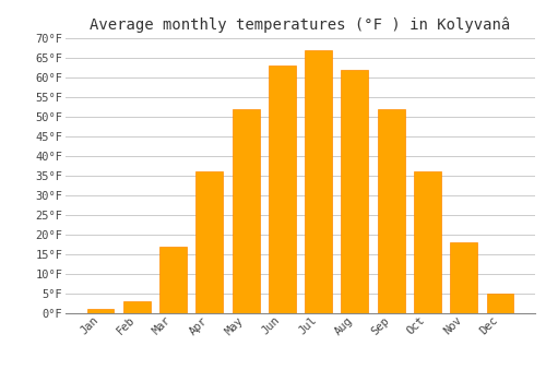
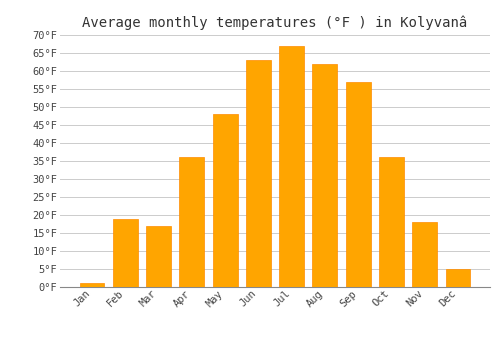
Feb: 3°F -> 19°F
May: 52°F -> 48°F
Sep: 52°F -> 57°F
